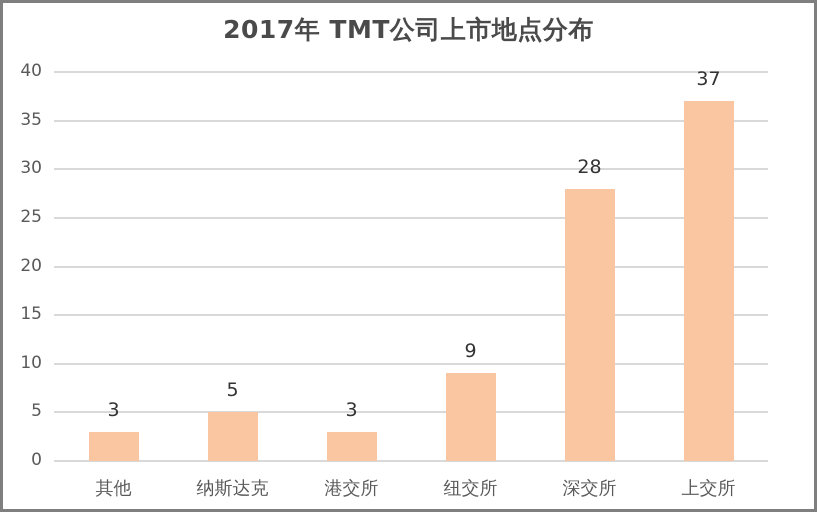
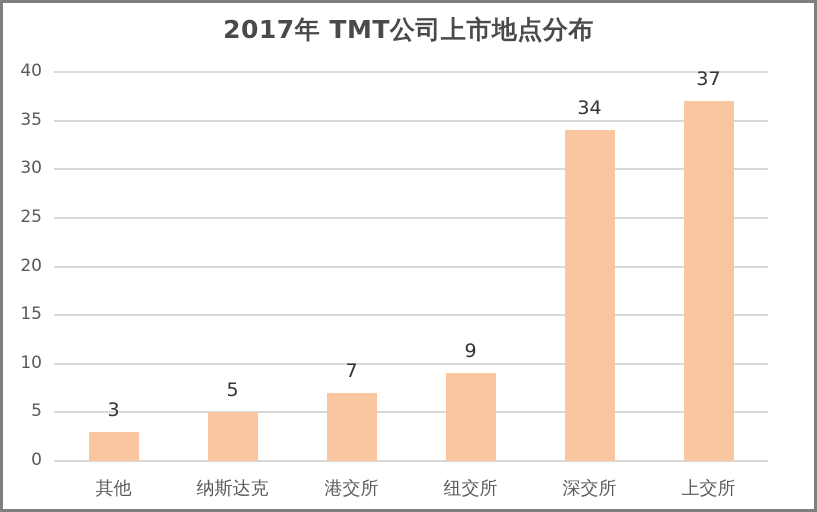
港交所: 3 -> 7
深交所: 28 -> 34
